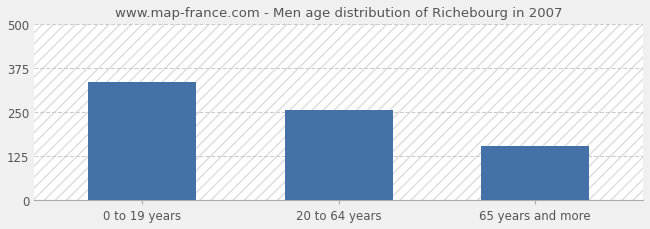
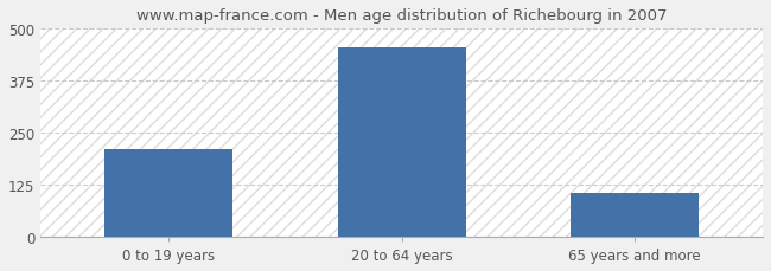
0 to 19 years: 335 -> 210
20 to 64 years: 255 -> 455
65 years and more: 155 -> 105
